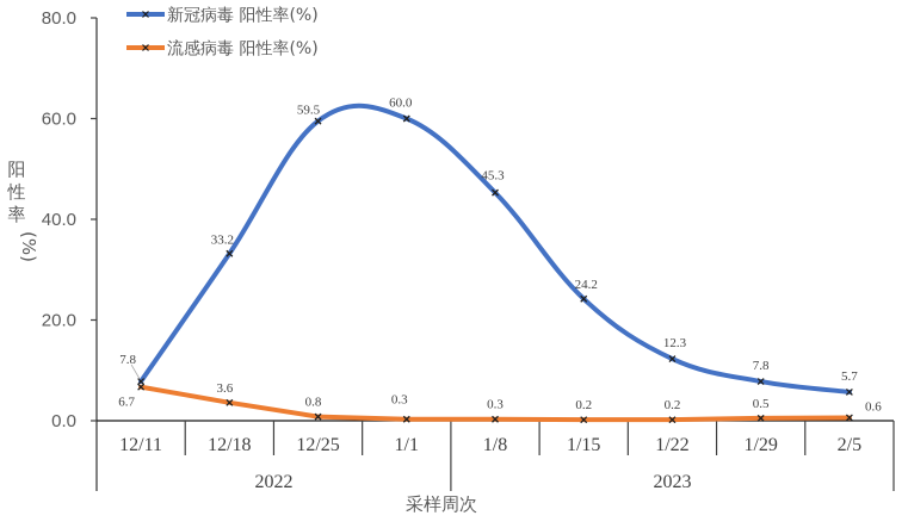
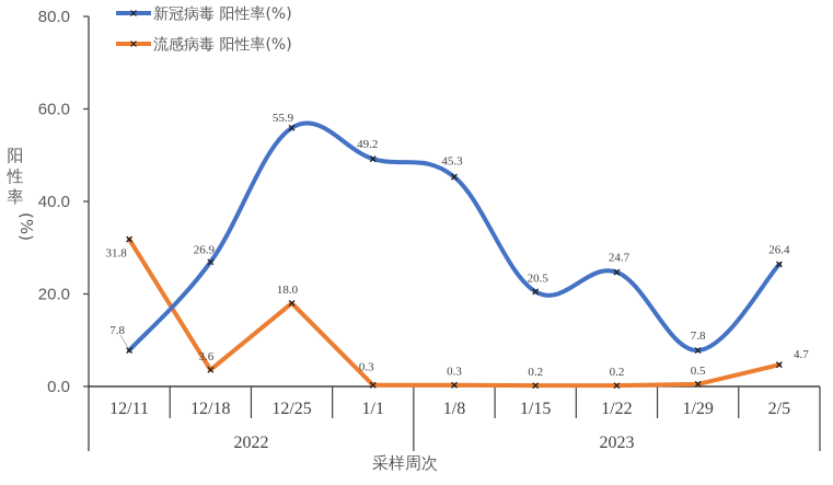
流感病毒 阳性率(%)/12/11: 6.7 -> 31.8
新冠病毒 阳性率(%)/12/18: 33.2 -> 26.9
新冠病毒 阳性率(%)/12/25: 59.5 -> 55.9
流感病毒 阳性率(%)/12/25: 0.8 -> 18.0
新冠病毒 阳性率(%)/1/1: 60.0 -> 49.2
新冠病毒 阳性率(%)/1/15: 24.2 -> 20.5
新冠病毒 阳性率(%)/1/22: 12.3 -> 24.7
新冠病毒 阳性率(%)/2/5: 5.7 -> 26.4
流感病毒 阳性率(%)/2/5: 0.6 -> 4.7
